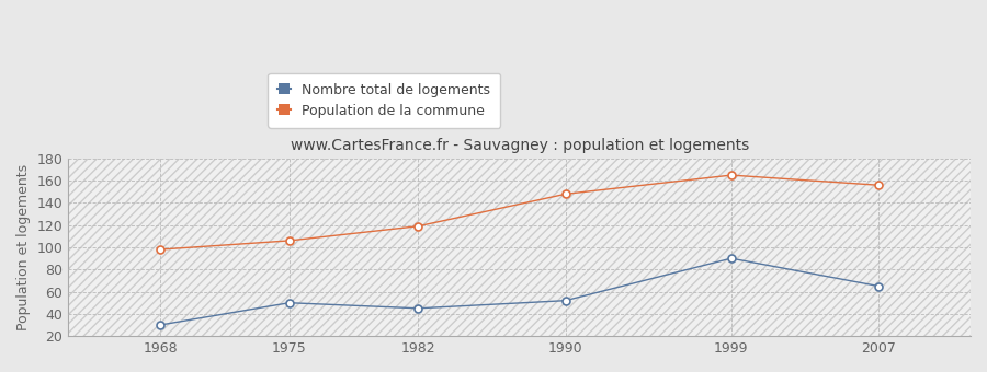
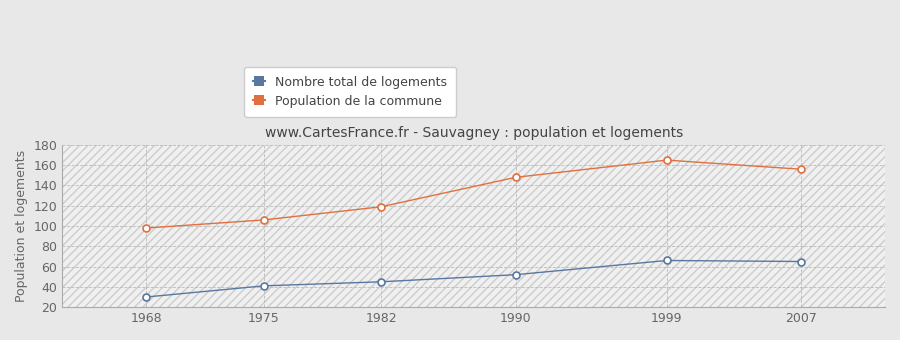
Nombre total de logements/1975: 50 -> 41
Nombre total de logements/1999: 90 -> 66
